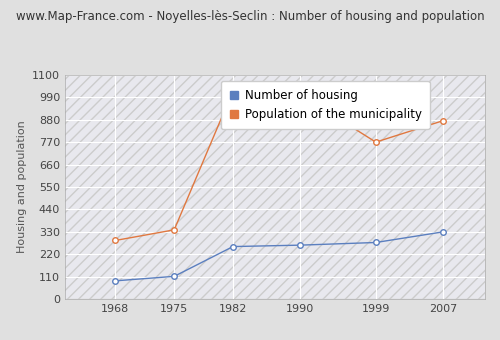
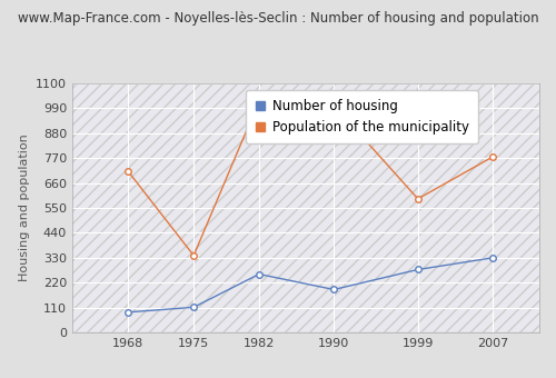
Population of the municipality/1968: 288 -> 710
Number of housing/1990: 265 -> 190
Population of the municipality/1999: 770 -> 590
Population of the municipality/2007: 875 -> 775
